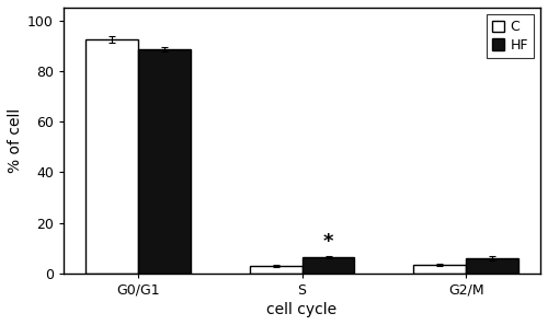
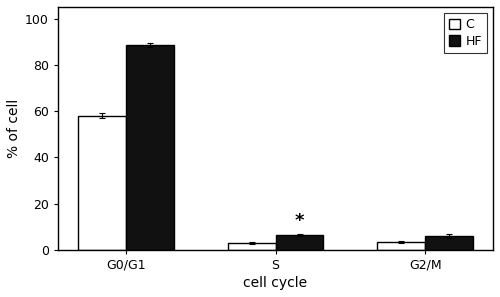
C/G0/G1: 92.5 -> 58.0
